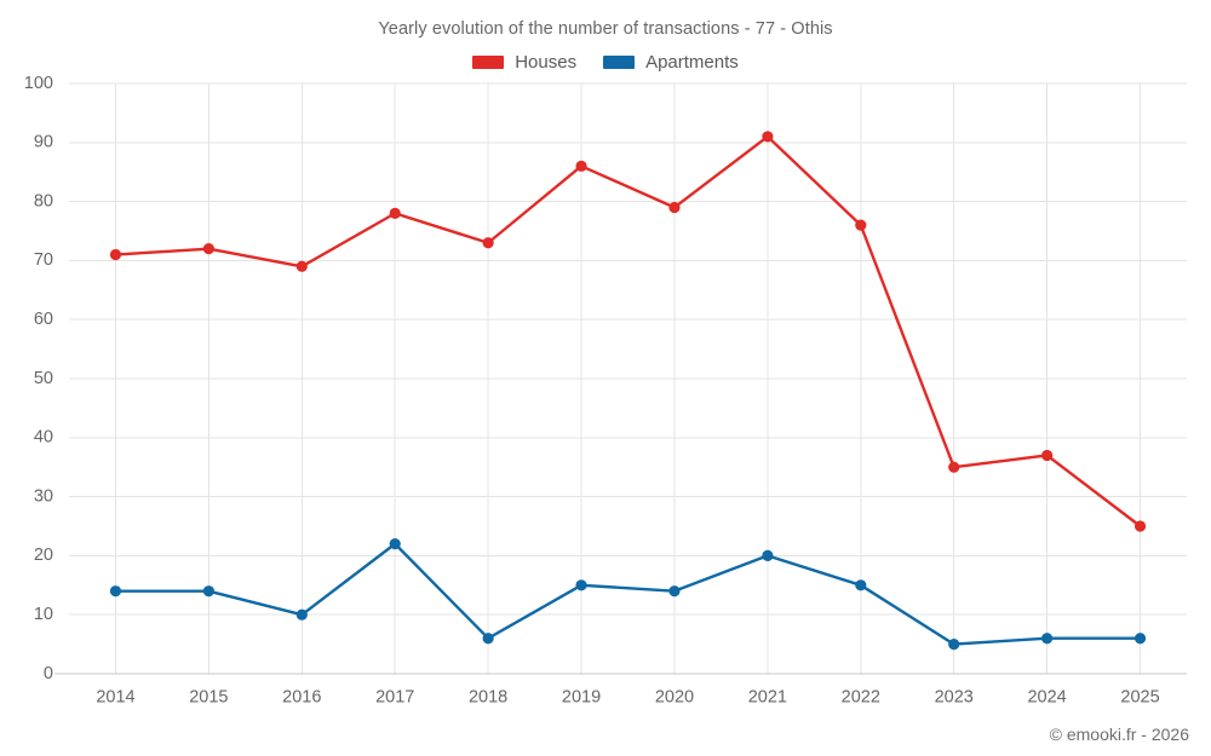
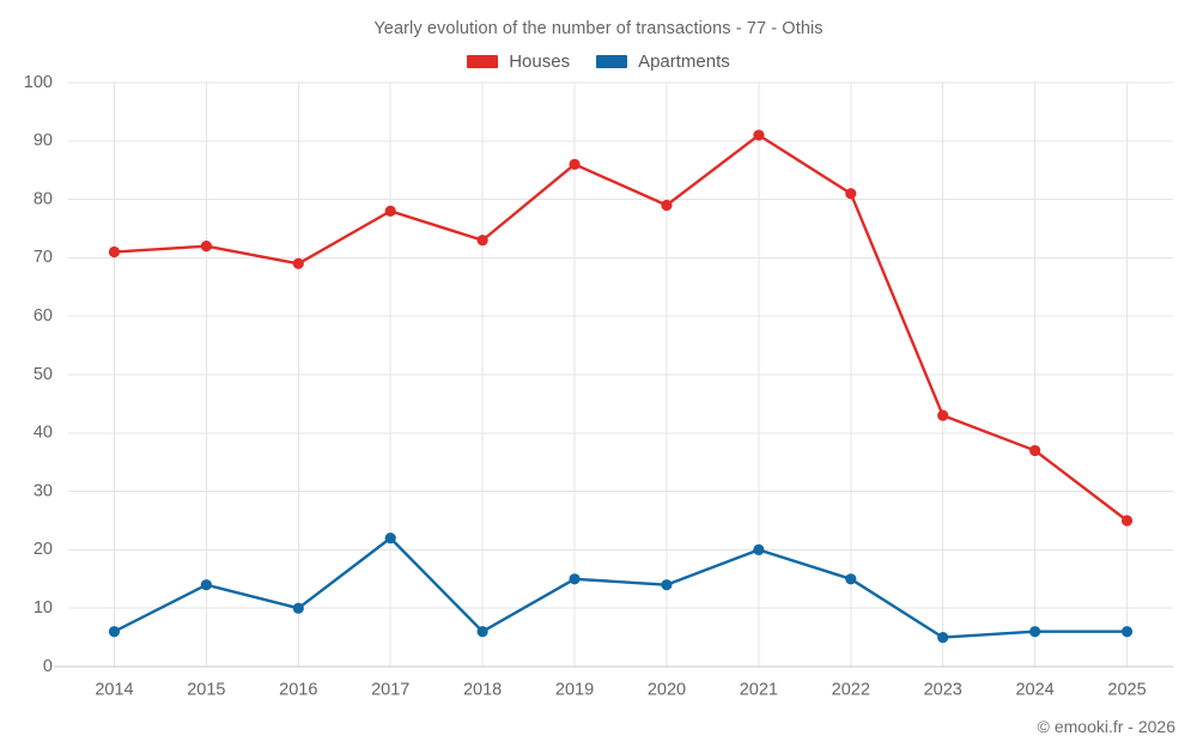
Apartments/2014: 14 -> 6
Houses/2022: 76 -> 81
Houses/2023: 35 -> 43
